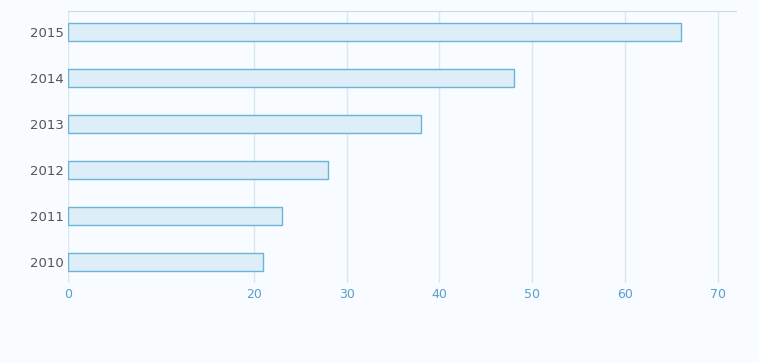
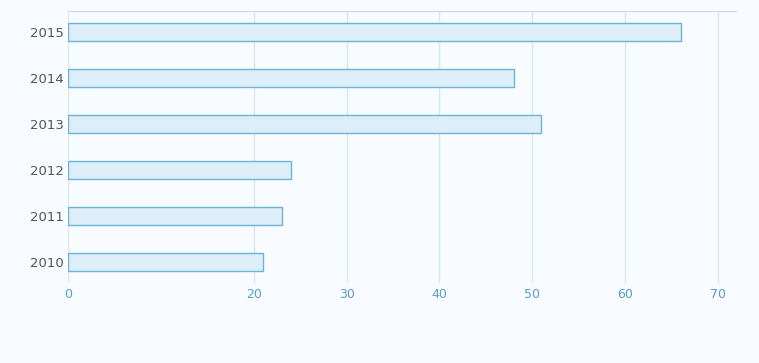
2013: 38 -> 51
2012: 28 -> 24
